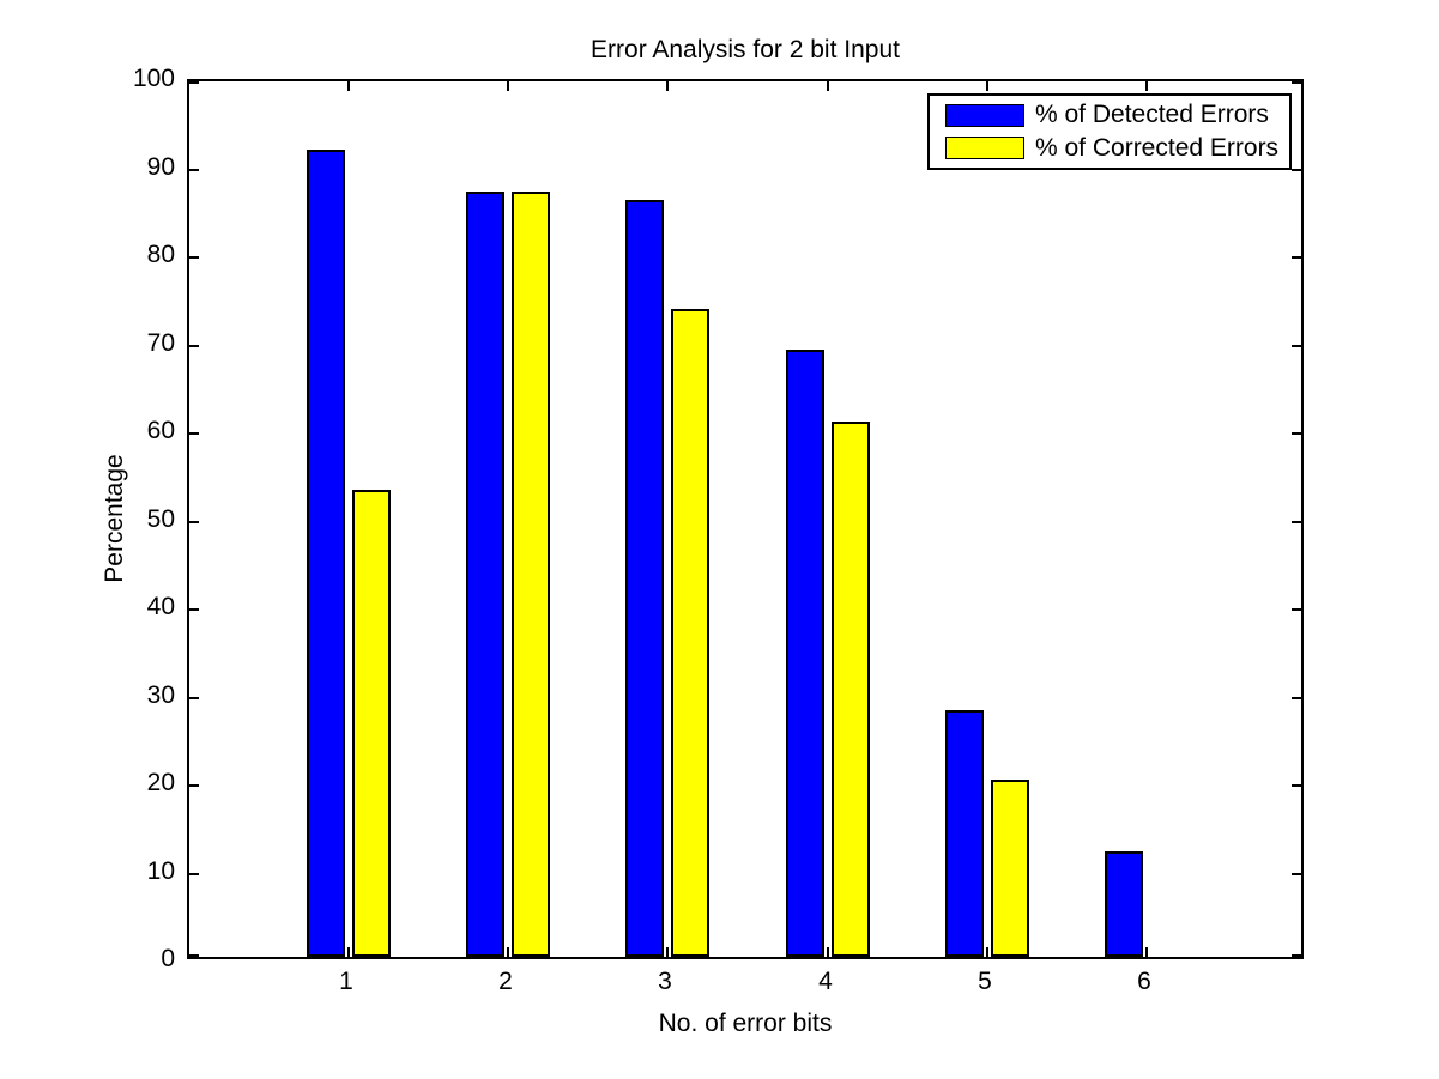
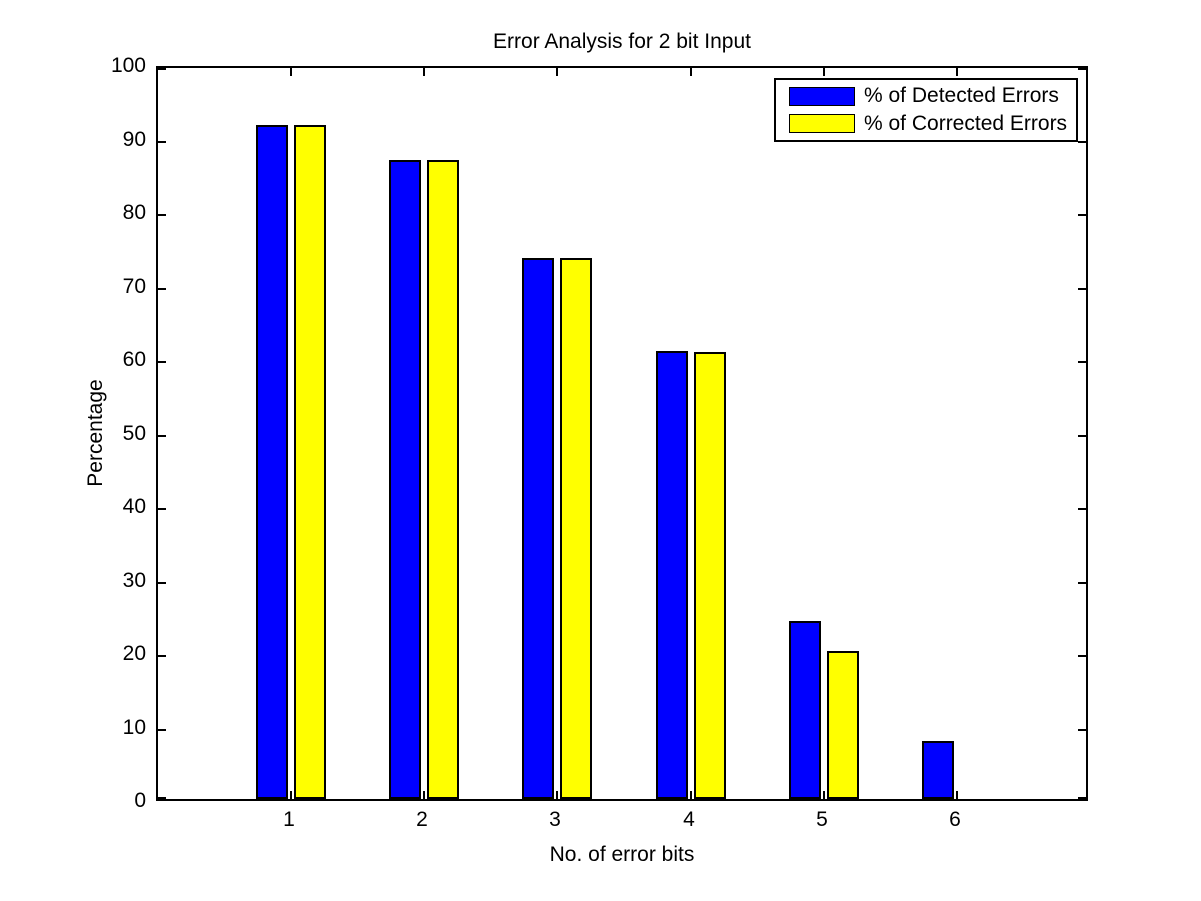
% of Corrected Errors/1: 53 -> 92
% of Detected Errors/3: 86 -> 74
% of Detected Errors/4: 69 -> 61
% of Detected Errors/5: 28 -> 24
% of Detected Errors/6: 12 -> 8
